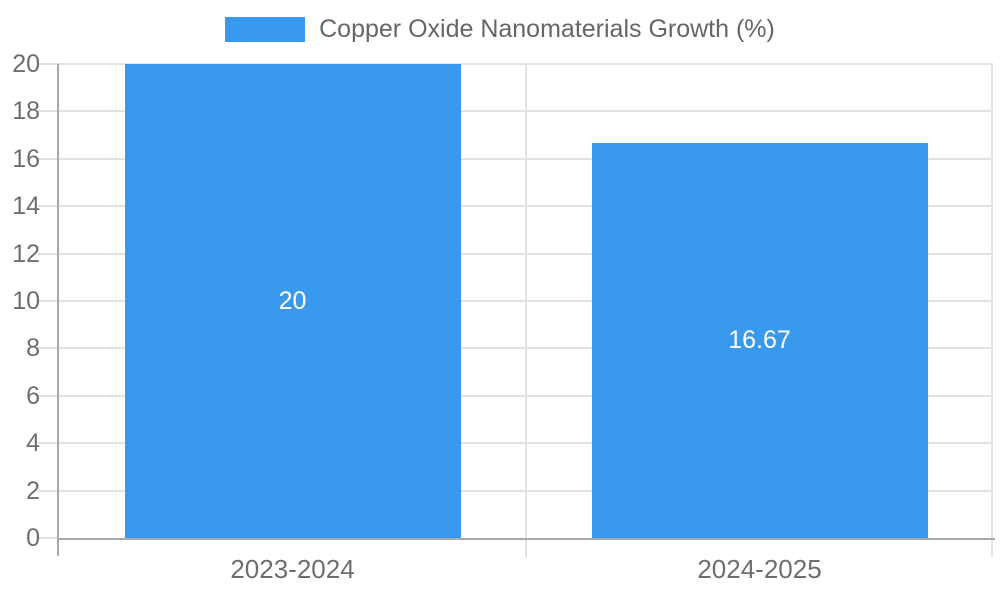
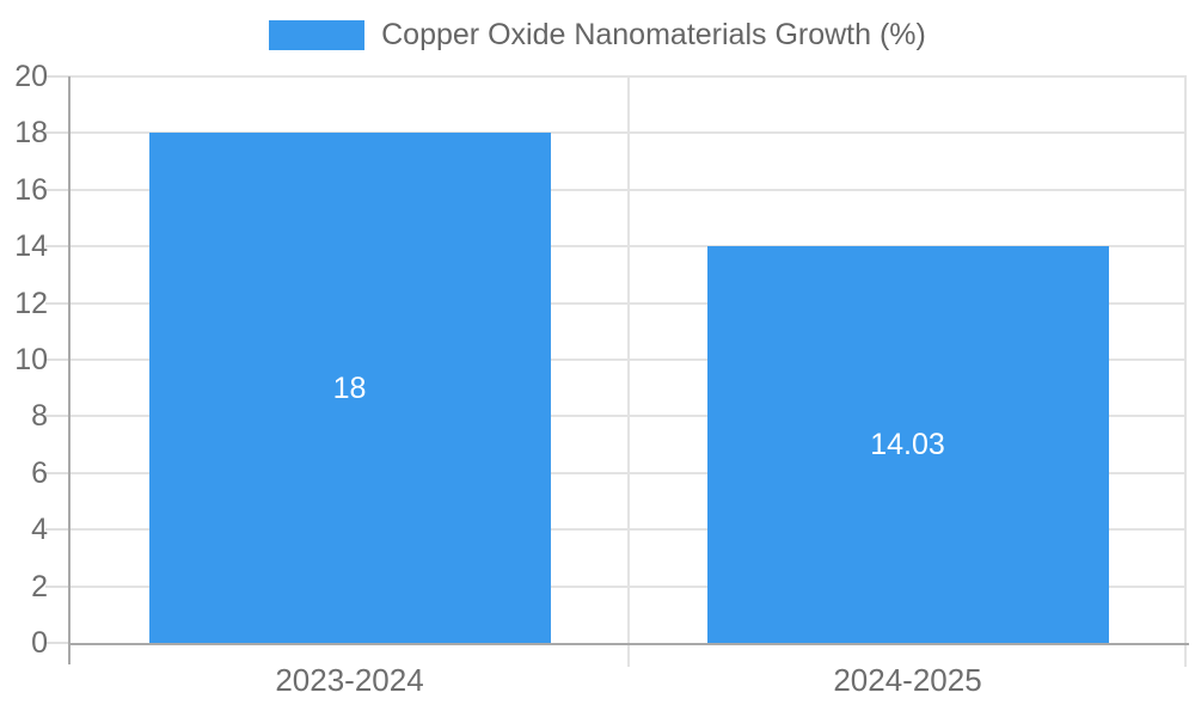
2023-2024: 20 -> 18
2024-2025: 16.67 -> 14.03
